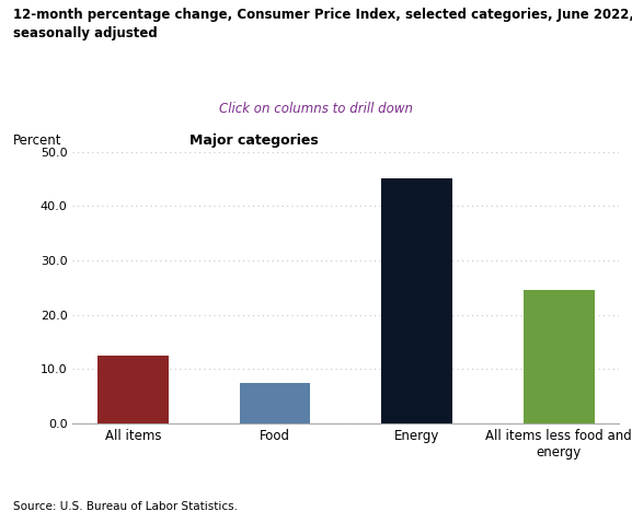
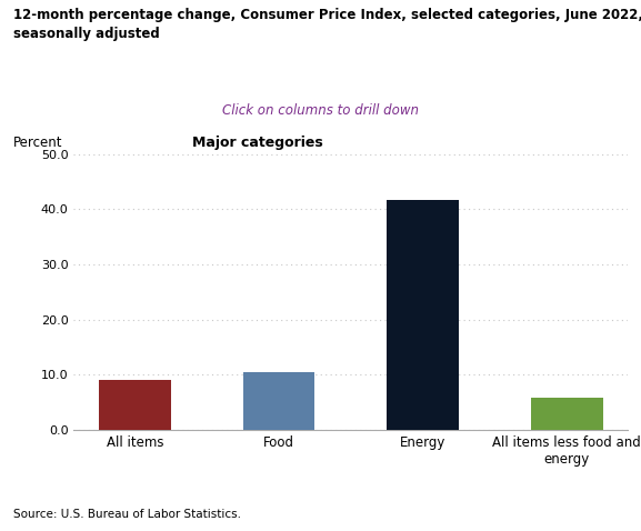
All items: 12.5 -> 9.1
Food: 7.5 -> 10.4
Energy: 45.0 -> 41.6
All items less food and energy: 24.5 -> 5.9
